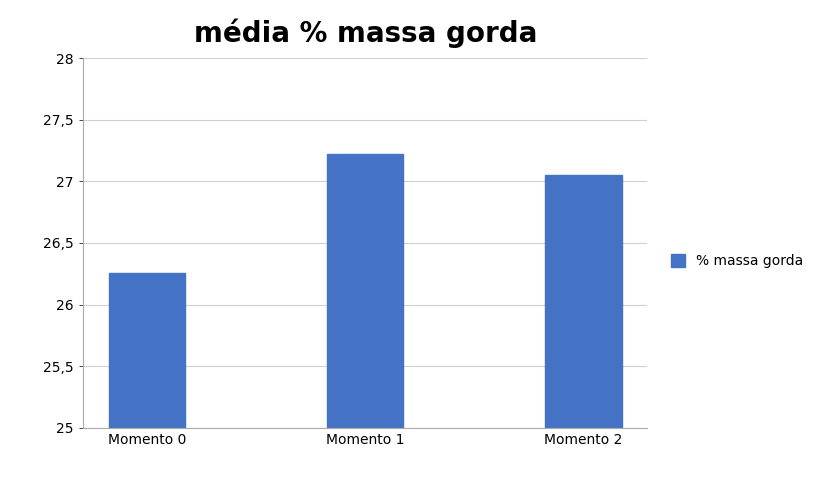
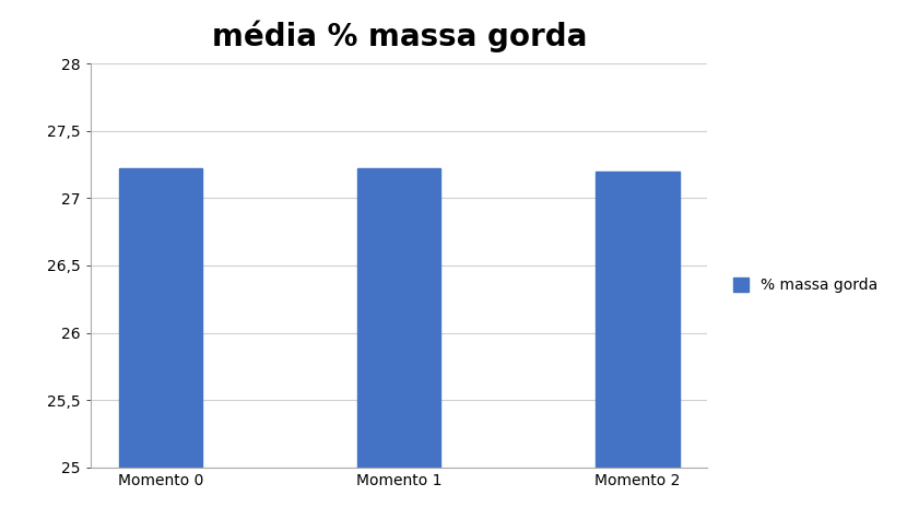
Momento 0: 26,26 -> 27,22
Momento 2: 27,05 -> 27,20
